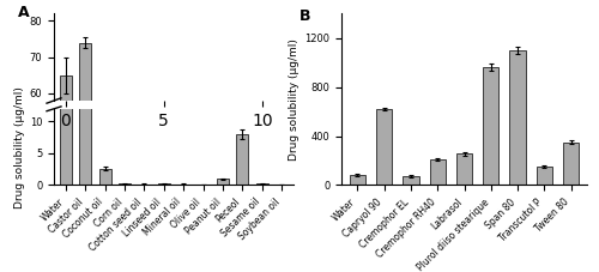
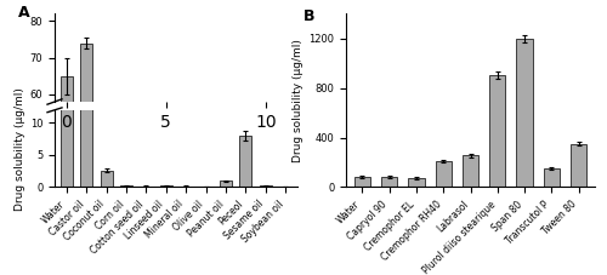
Capryol 90: 620 -> 80
Plurol diiso stearique: 960 -> 900
Span 80: 1100 -> 1200
